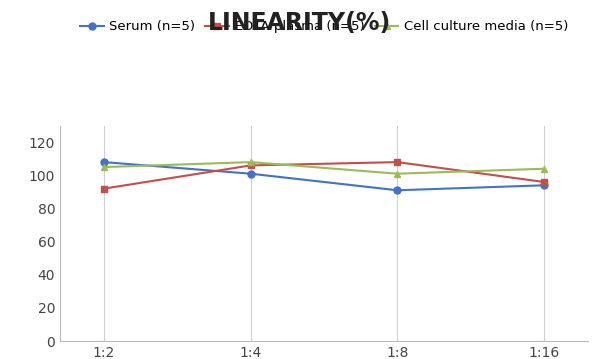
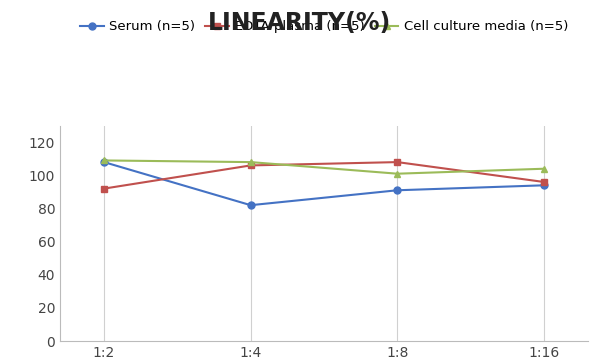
Cell culture media (n=5)/1:2: 105 -> 109
Serum (n=5)/1:4: 101 -> 82
